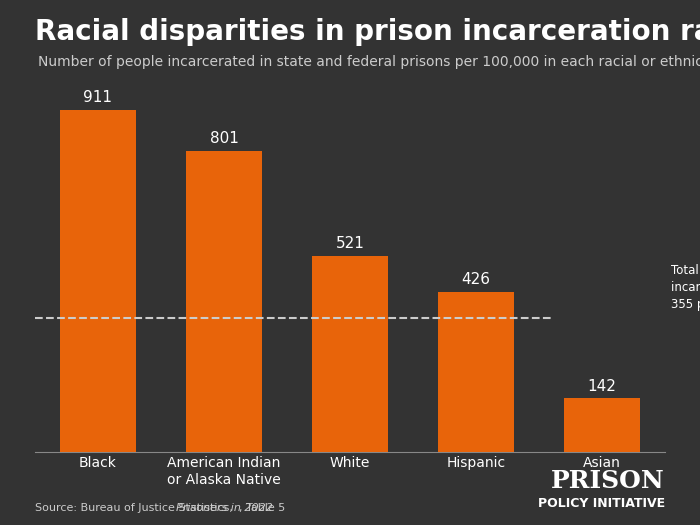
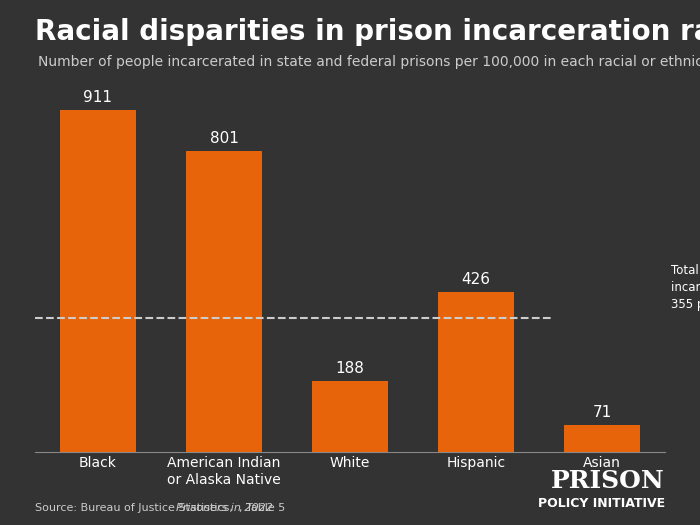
White: 521 -> 188
Asian: 142 -> 71
